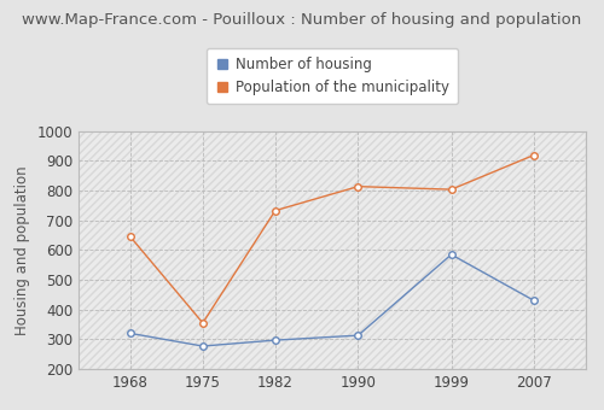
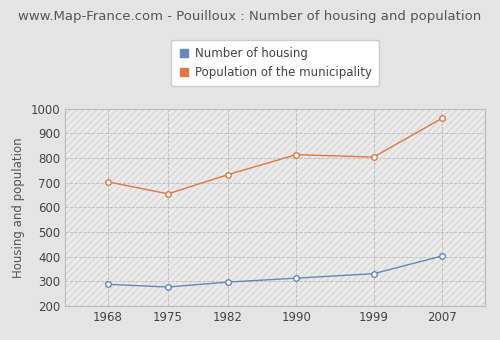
Number of housing/1968: 320 -> 288
Population of the municipality/1968: 645 -> 704
Population of the municipality/1975: 355 -> 655
Number of housing/1999: 585 -> 331
Number of housing/2007: 430 -> 403
Population of the municipality/2007: 920 -> 962
